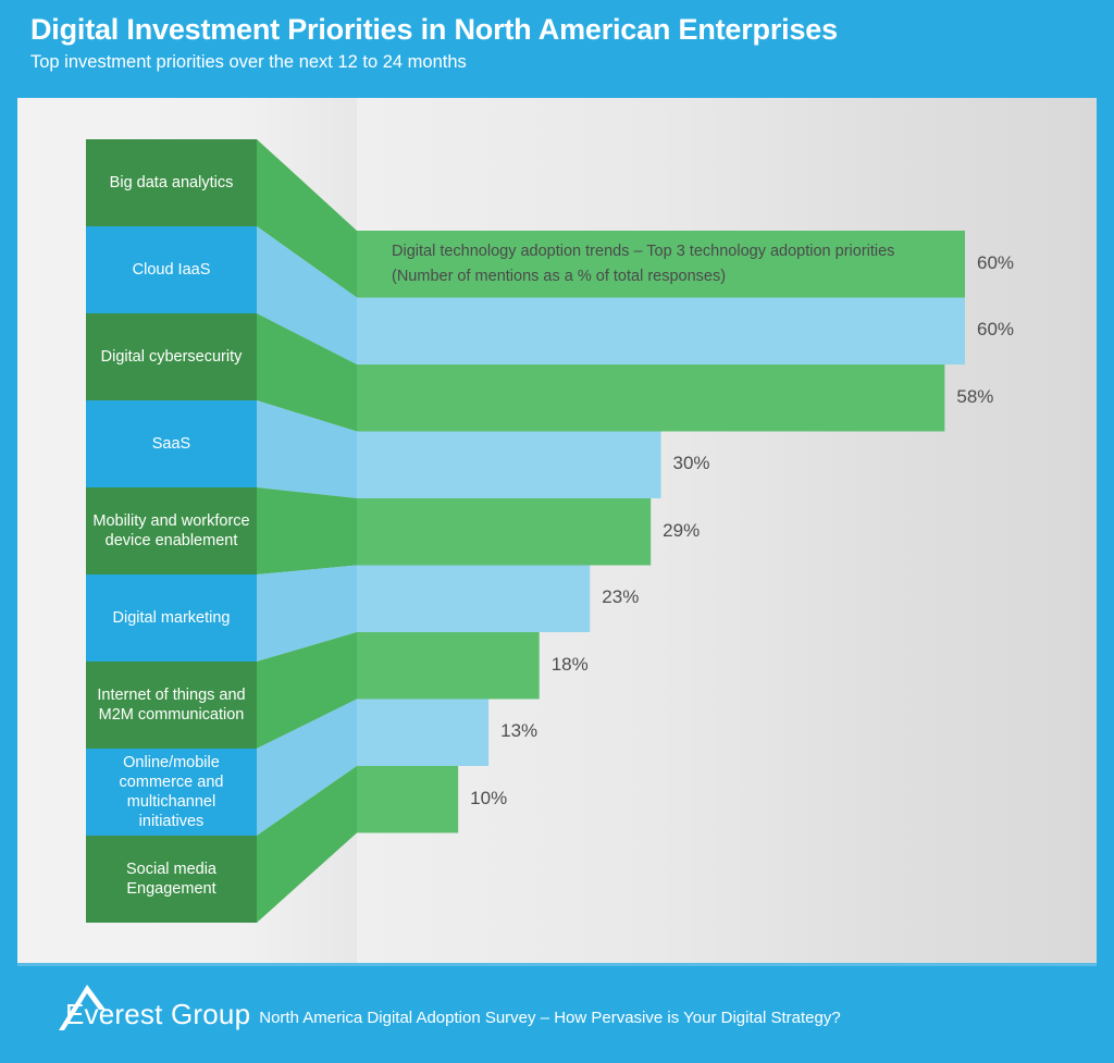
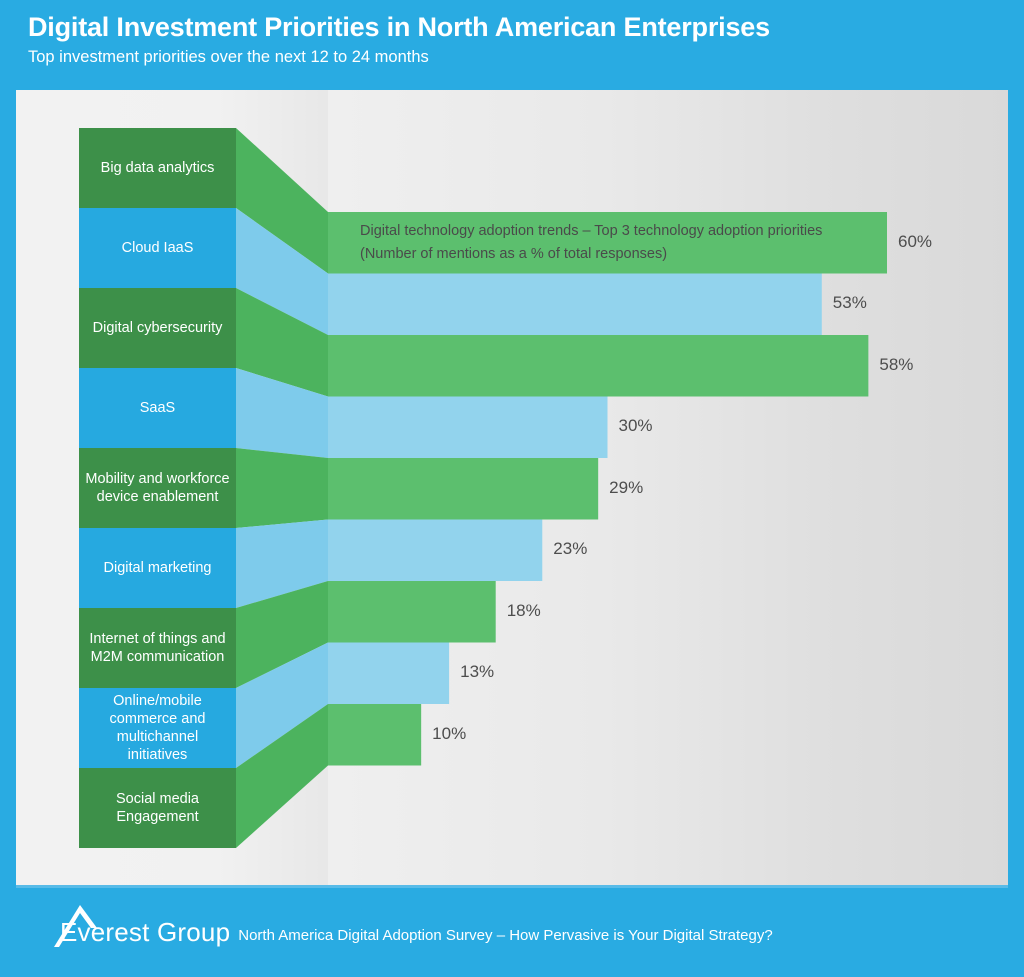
Cloud IaaS: 60% -> 53%
